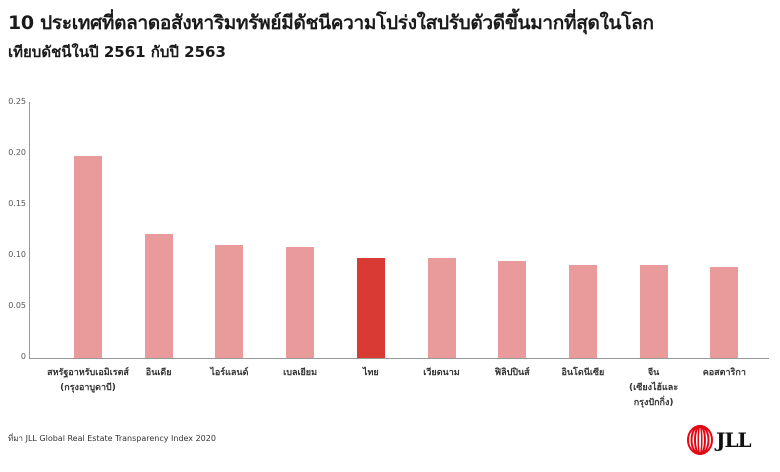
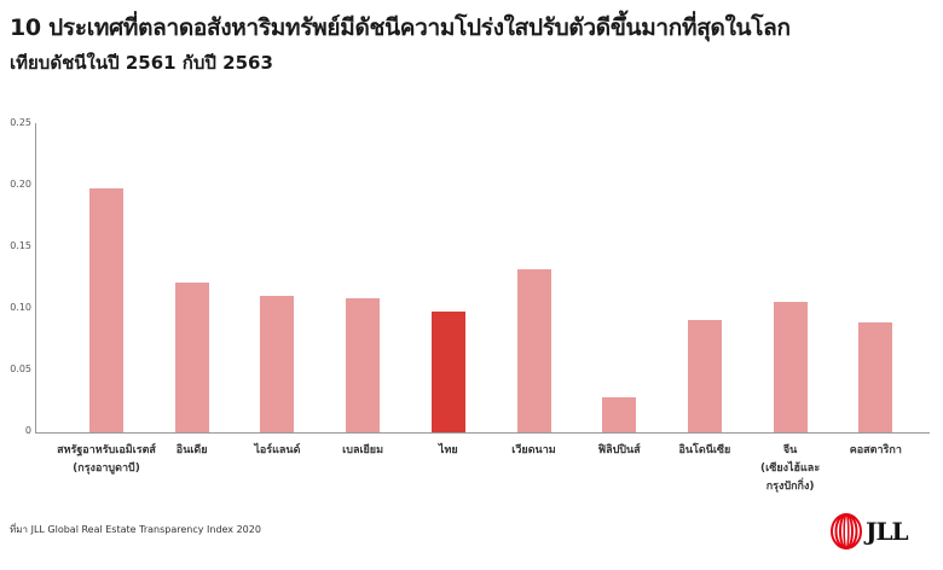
เวียดนาม: 0.098 -> 0.132
ฟิลิปปินส์: 0.095 -> 0.028
จีน (เซียงไฮ้และกรุงปักกิ่ง): 0.091 -> 0.106
